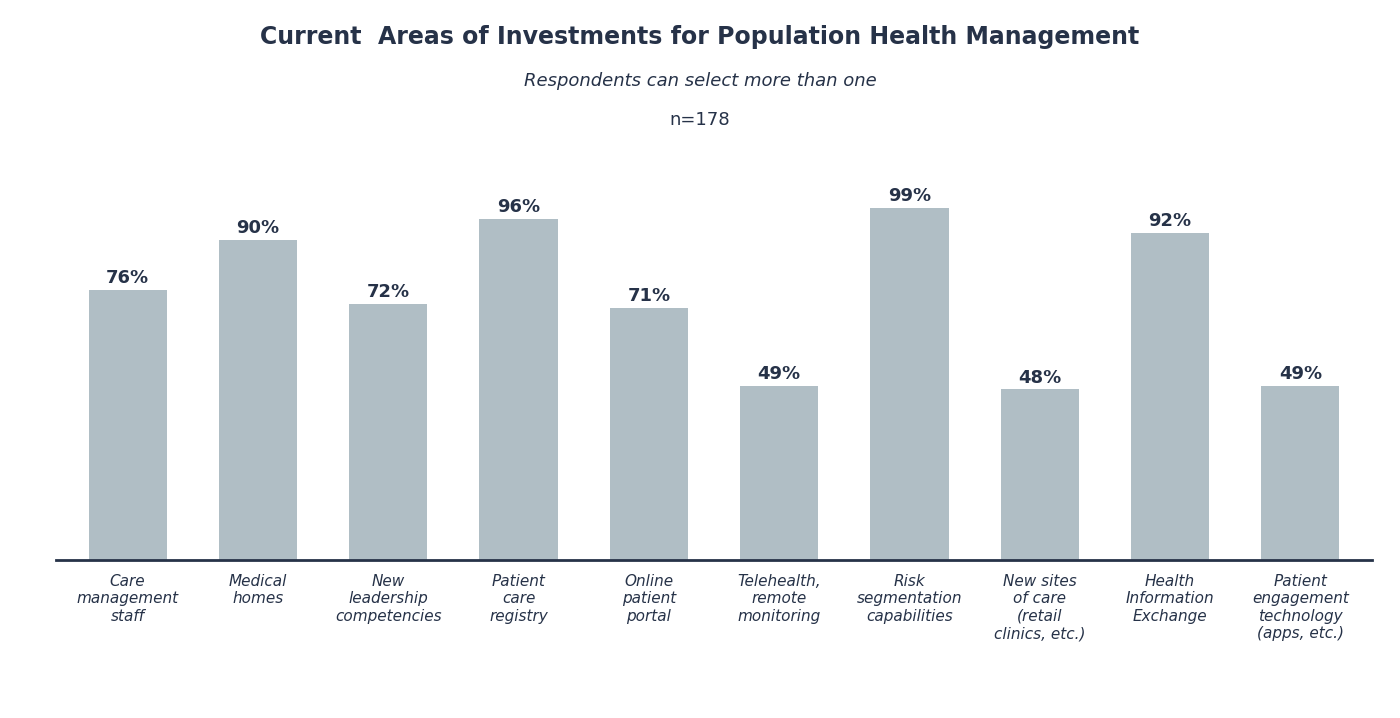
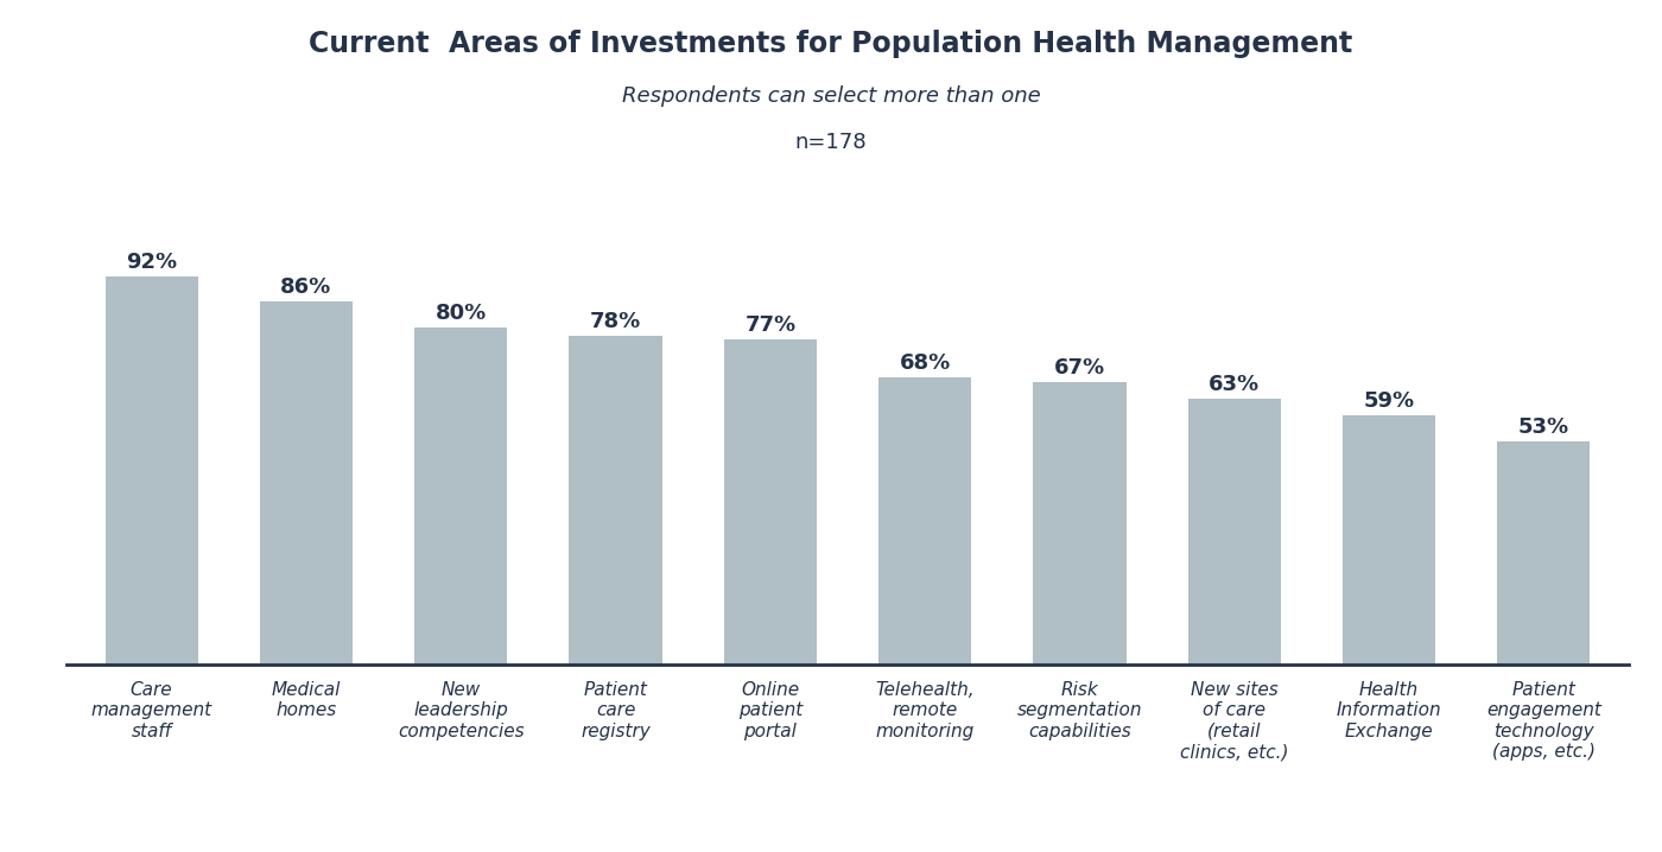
Care management staff: 76% -> 92%
Medical homes: 90% -> 86%
New leadership competencies: 72% -> 80%
Patient care registry: 96% -> 78%
Online patient portal: 71% -> 77%
Telehealth, remote monitoring: 49% -> 68%
Risk segmentation capabilities: 99% -> 67%
New sites of care (retail clinics, etc.): 48% -> 63%
Health Information Exchange: 92% -> 59%
Patient engagement technology (apps, etc.): 49% -> 53%
